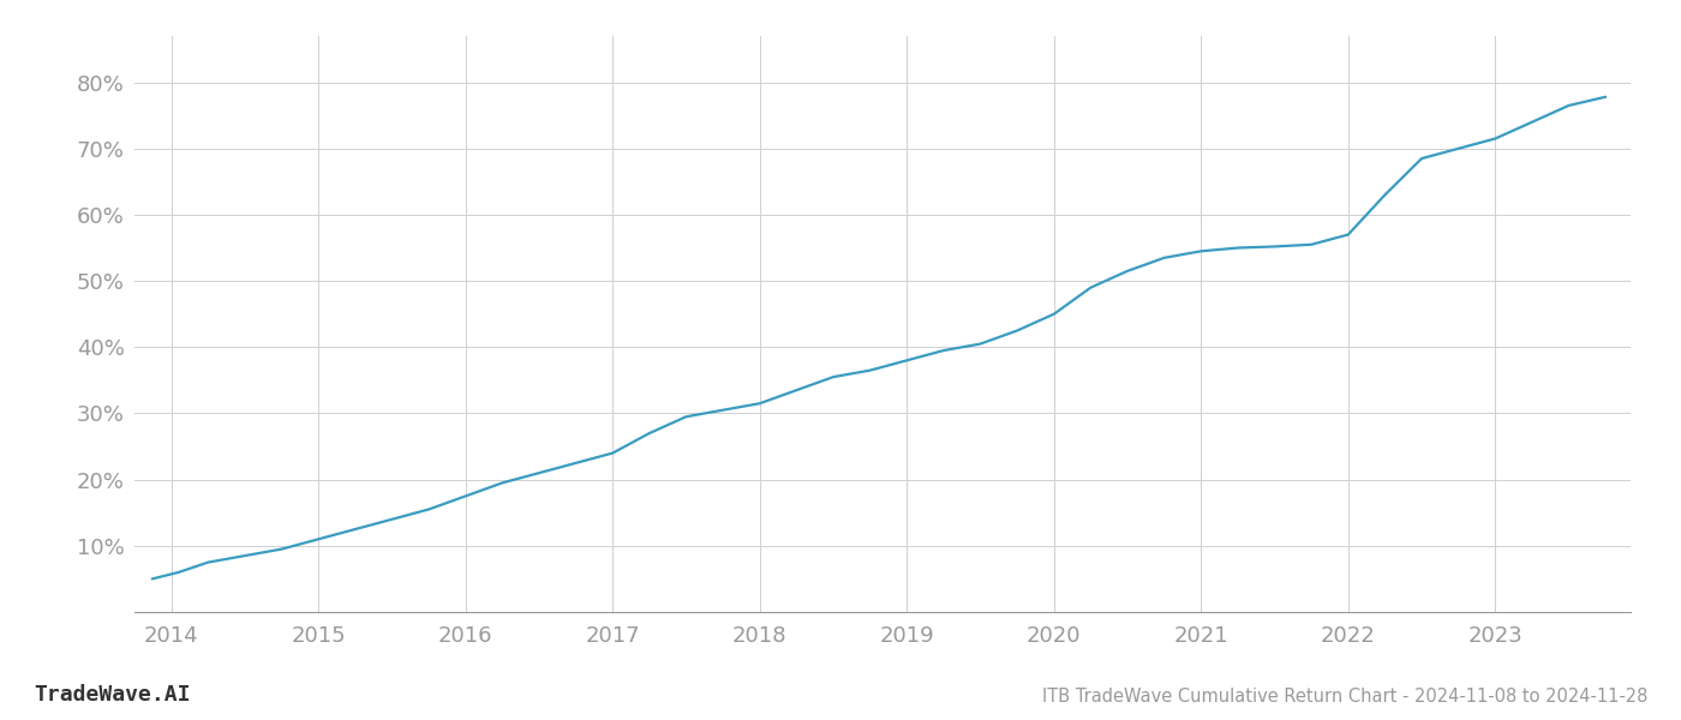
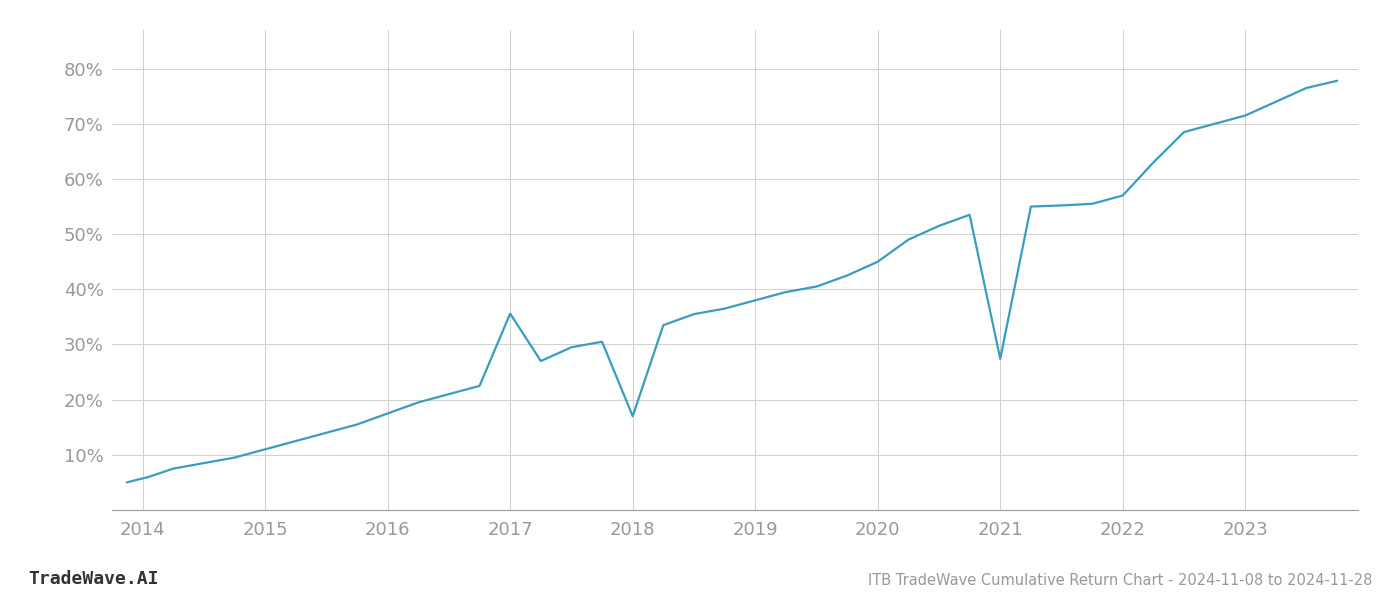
2017: 24.0% -> 35.6%
2018: 31.5% -> 17.0%
2021: 54.5% -> 27.4%
